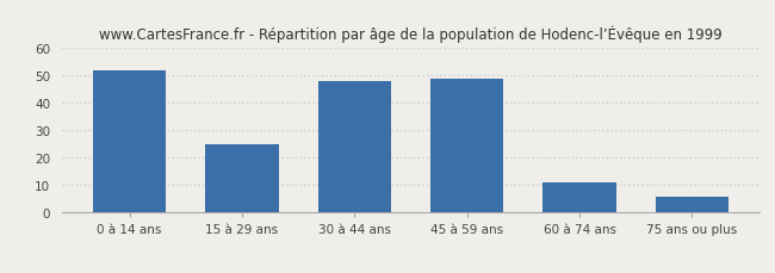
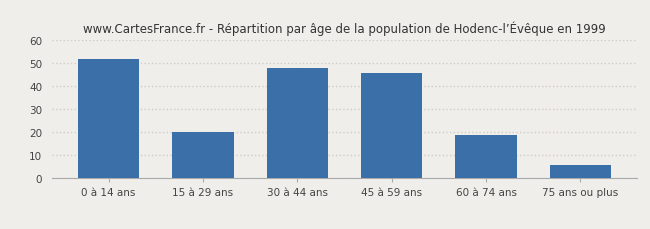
15 à 29 ans: 25 -> 20
45 à 59 ans: 49 -> 46
60 à 74 ans: 11 -> 19
